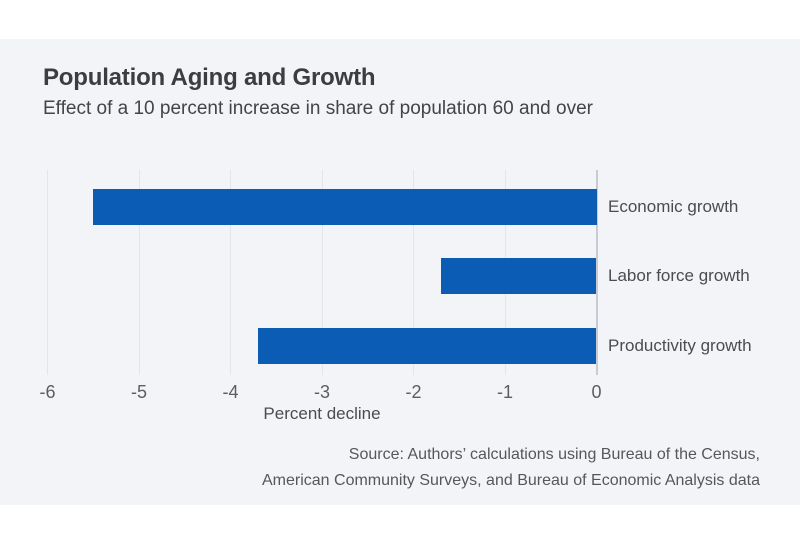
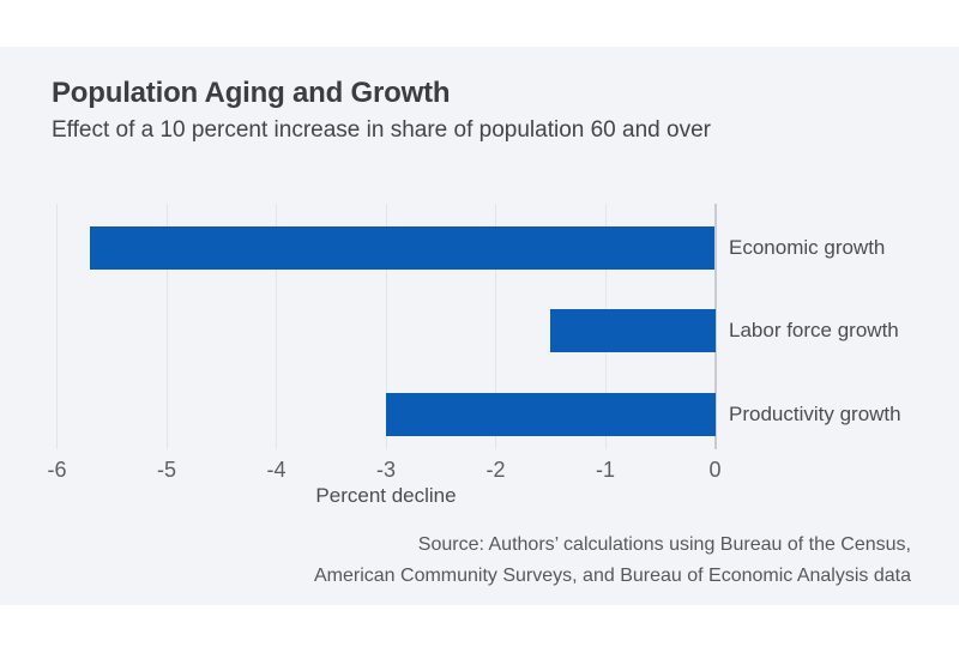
Economic growth: -5.5 -> -5.7
Labor force growth: -1.7 -> -1.5
Productivity growth: -3.7 -> -3.0
